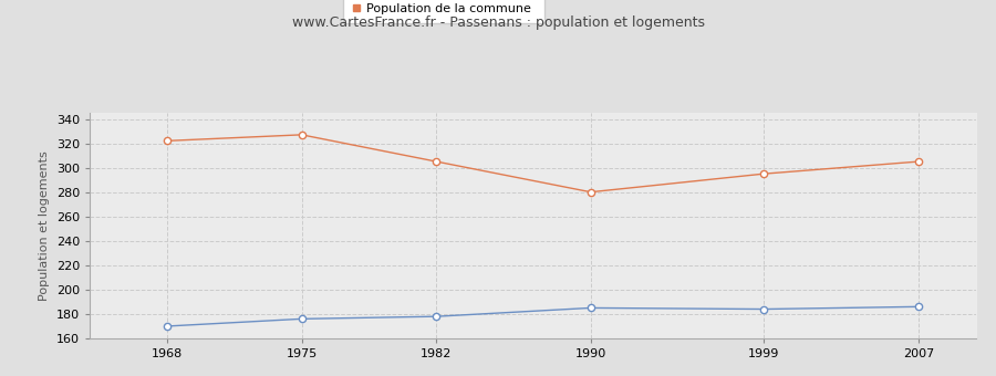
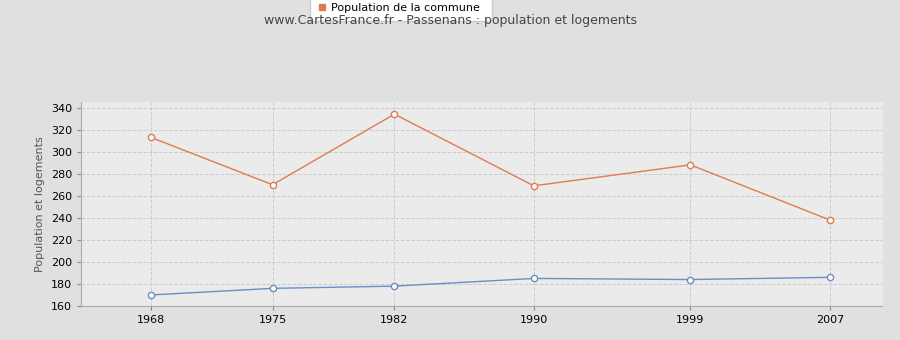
Population de la commune/1968: 322 -> 313
Population de la commune/1975: 327 -> 270
Population de la commune/1982: 305 -> 334
Population de la commune/1990: 280 -> 269
Population de la commune/1999: 295 -> 288
Population de la commune/2007: 305 -> 238
